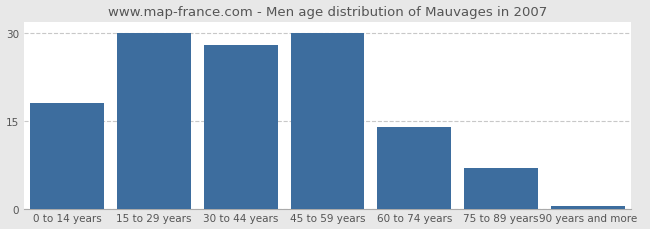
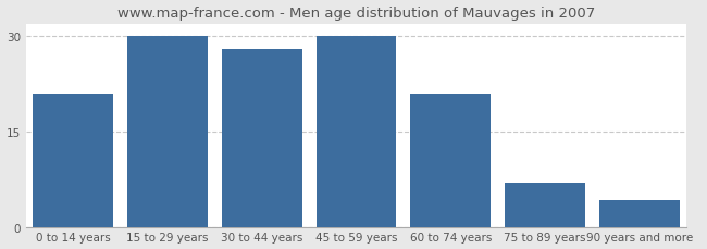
0 to 14 years: 18.0 -> 21.0
60 to 74 years: 14.0 -> 21.0
90 years and more: 0.4 -> 4.2
